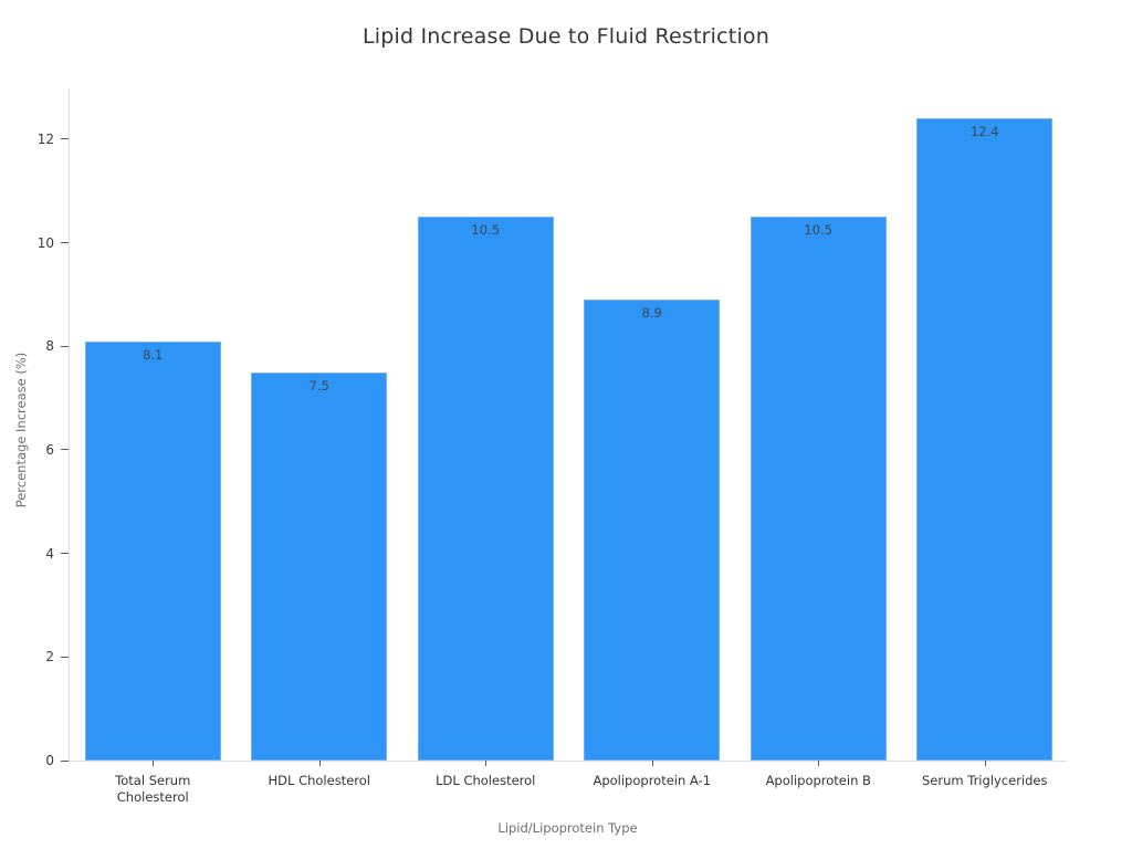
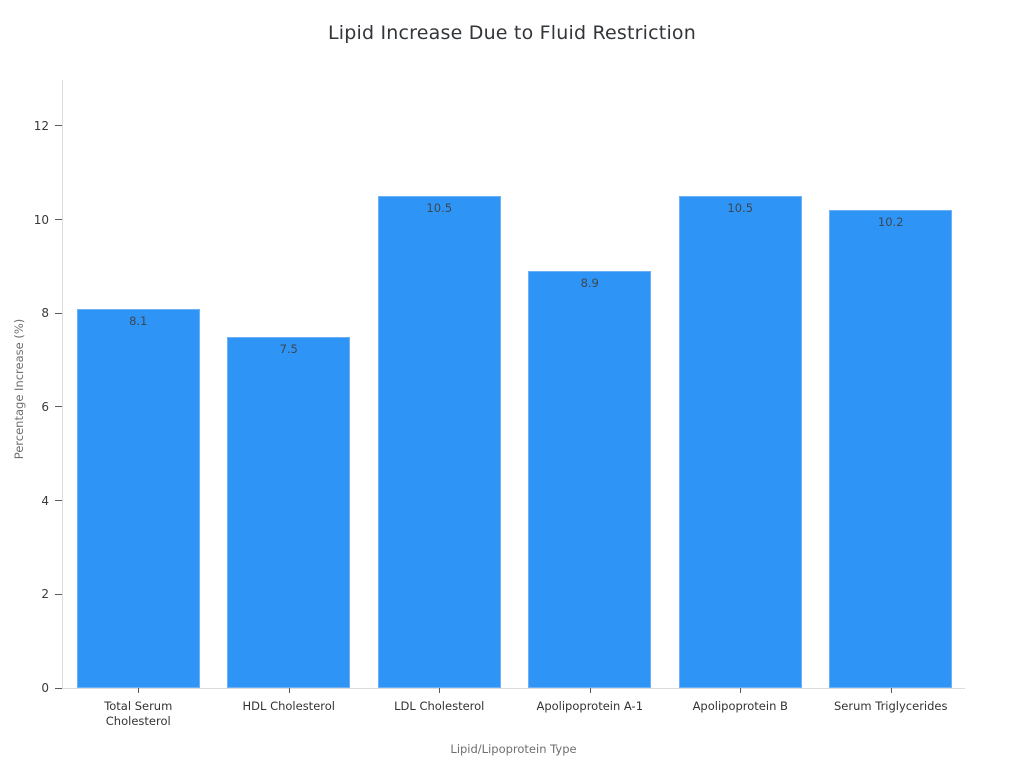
Serum Triglycerides: 12.4 -> 10.2
